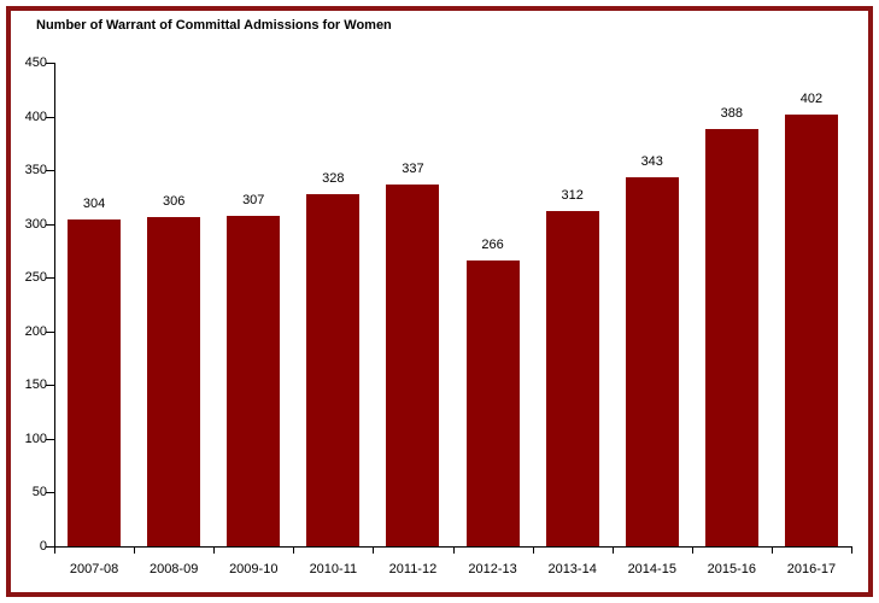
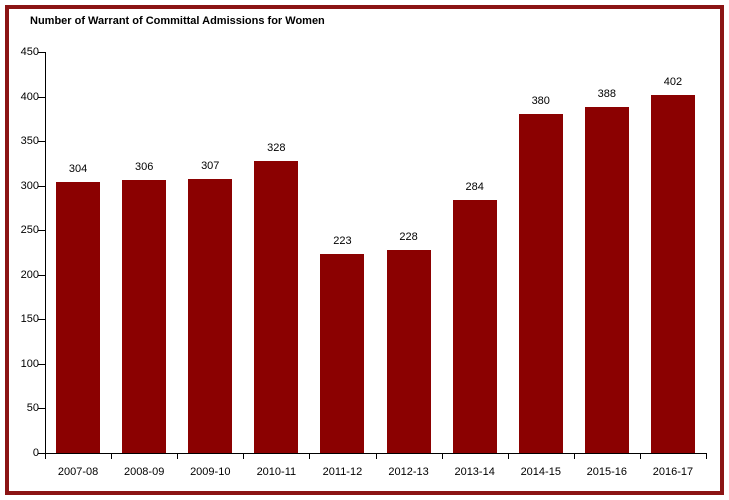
2011-12: 337 -> 223
2012-13: 266 -> 228
2013-14: 312 -> 284
2014-15: 343 -> 380
